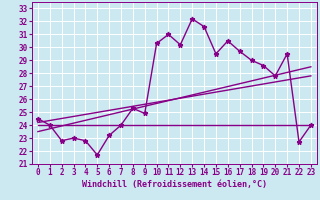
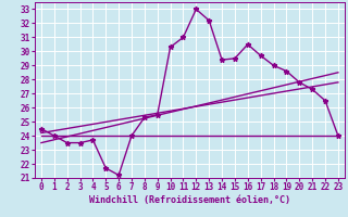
2: 22.8 -> 23.5
3: 23.0 -> 23.5
4: 22.8 -> 23.7
6: 23.2 -> 21.2
9: 24.9 -> 25.5
12: 30.2 -> 33.0
14: 31.6 -> 29.4
21: 29.5 -> 27.3
22: 22.7 -> 26.5
